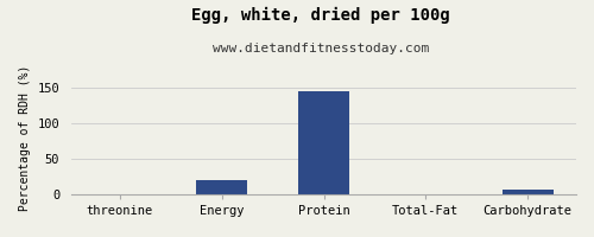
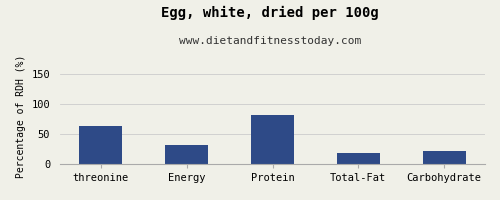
threonine: 0 -> 64
Energy: 20 -> 32
Protein: 145 -> 82
Total-Fat: 0 -> 18
Carbohydrate: 7 -> 22
